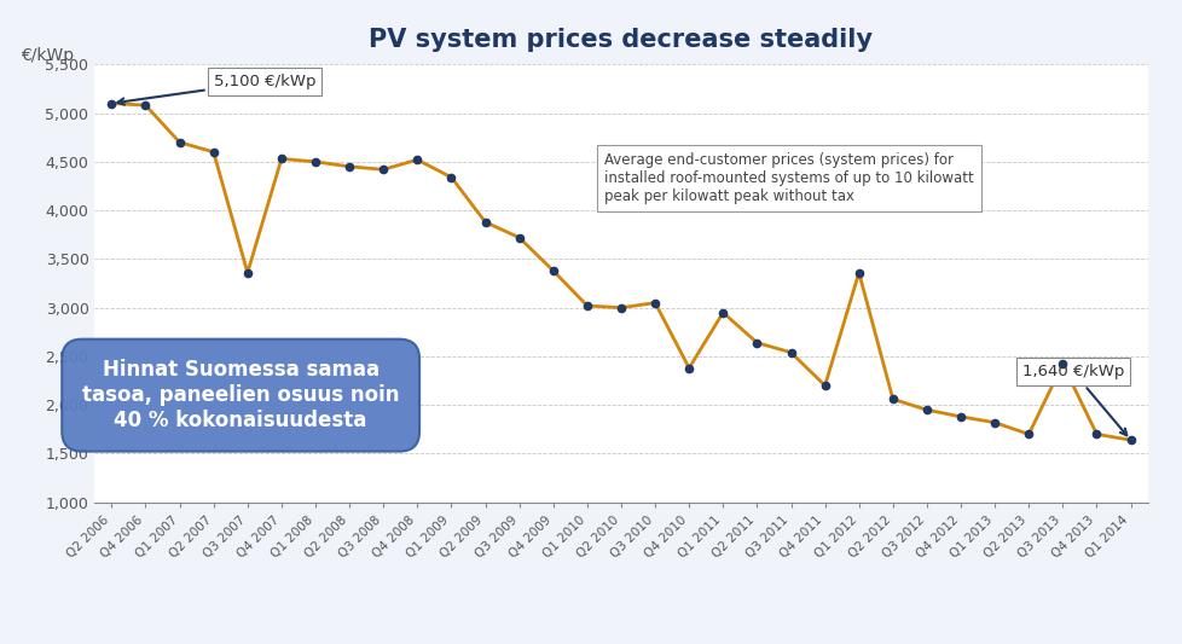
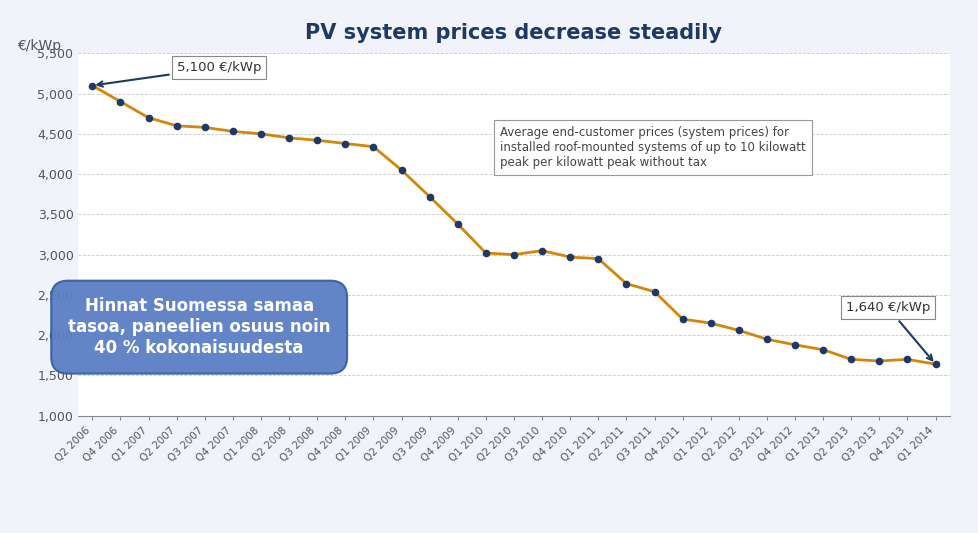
Q4 2006: 5,080 -> 4,900
Q3 2007: 3,360 -> 4,580
Q4 2008: 4,520 -> 4,380
Q2 2009: 3,880 -> 4,050
Q4 2010: 2,380 -> 2,970
Q1 2012: 3,360 -> 2,150
Q3 2013: 2,420 -> 1,680
